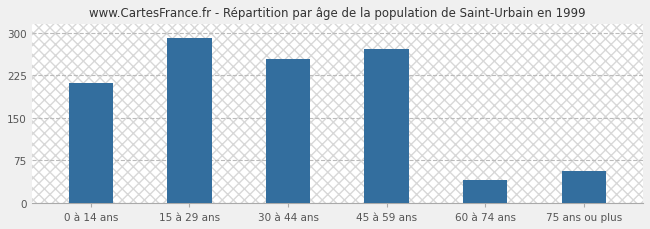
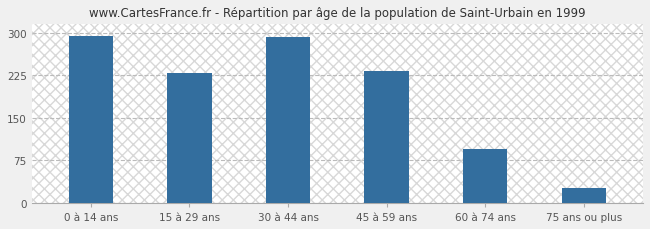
0 à 14 ans: 212 -> 295
15 à 29 ans: 290 -> 230
30 à 44 ans: 254 -> 293
45 à 59 ans: 272 -> 232
60 à 74 ans: 40 -> 95
75 ans ou plus: 56 -> 27
